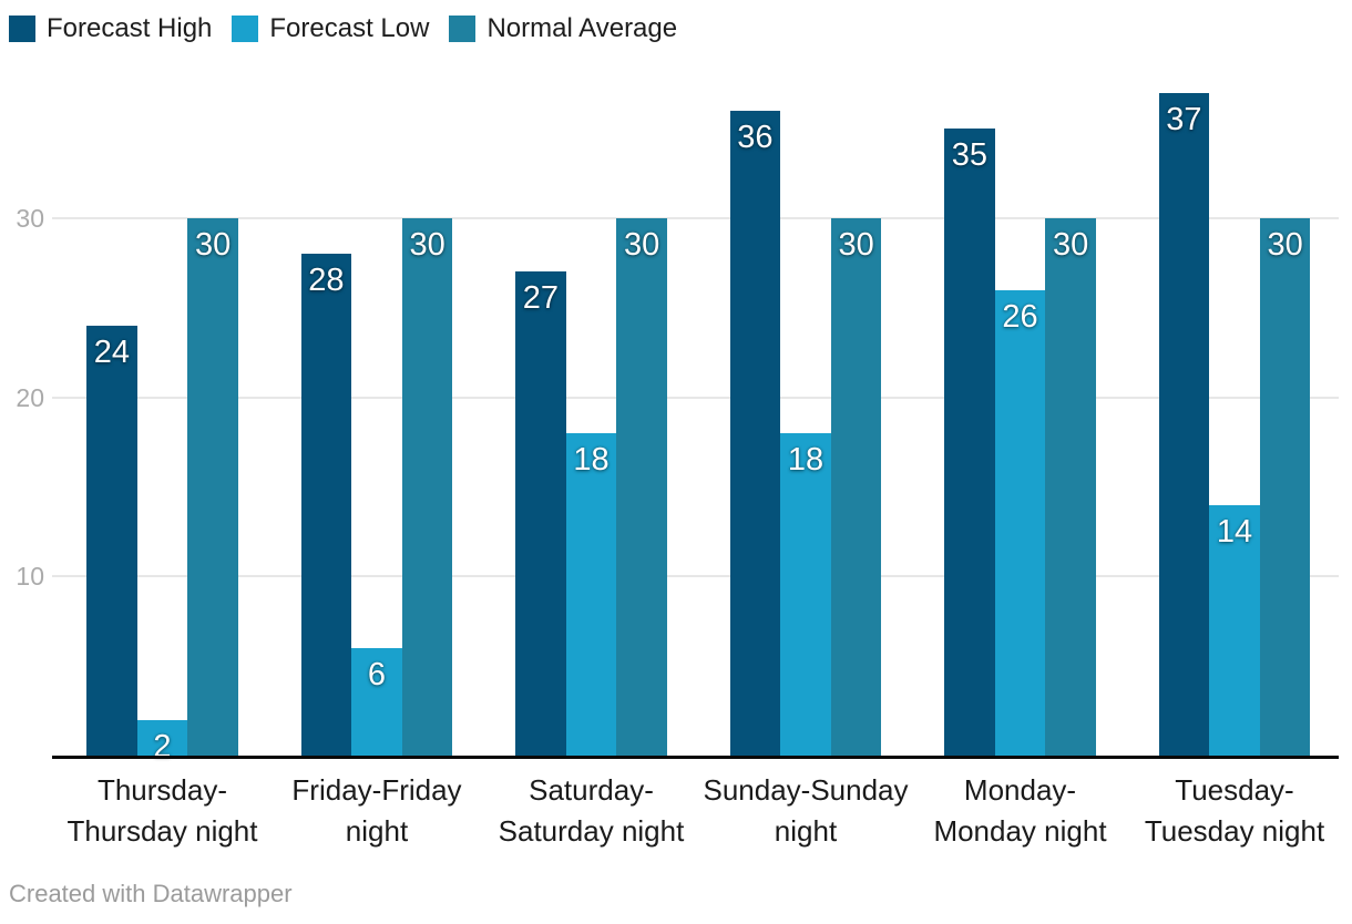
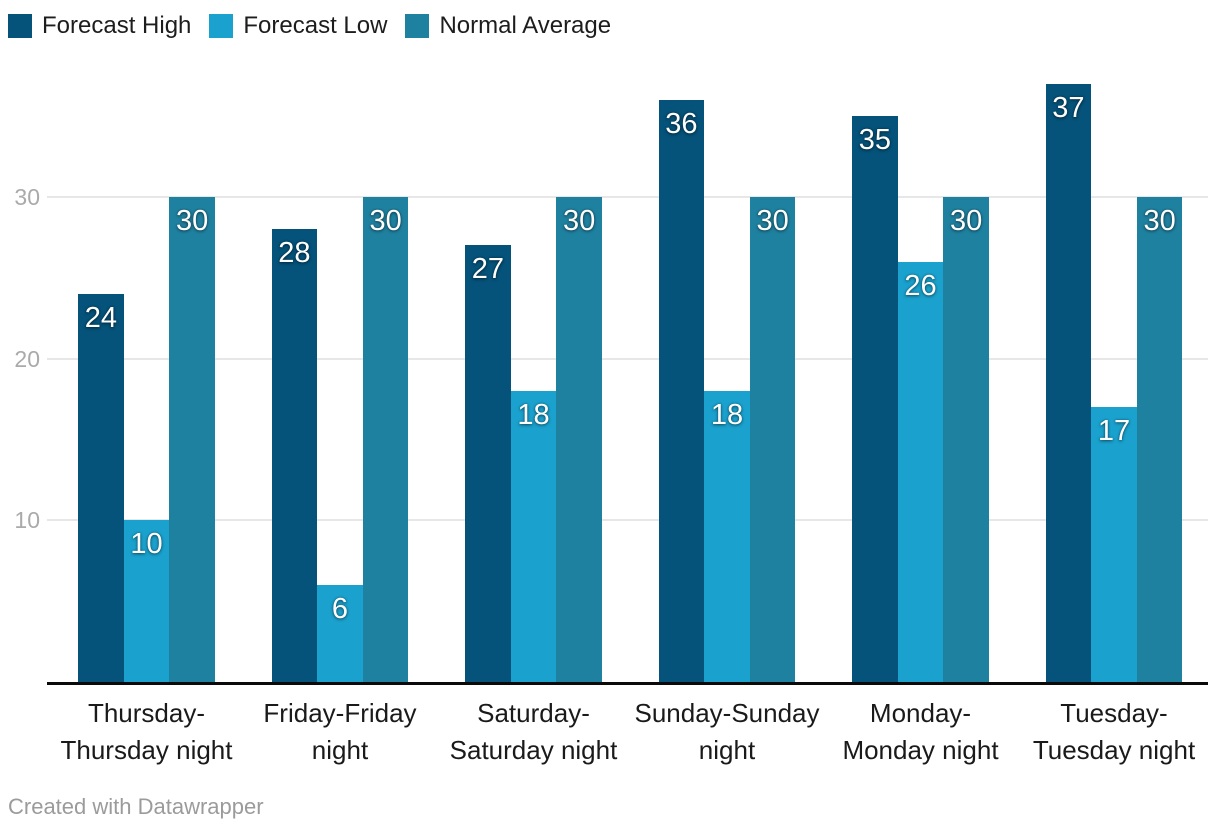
Forecast Low/Thursday- Thursday night: 2 -> 10
Forecast Low/Tuesday- Tuesday night: 14 -> 17
